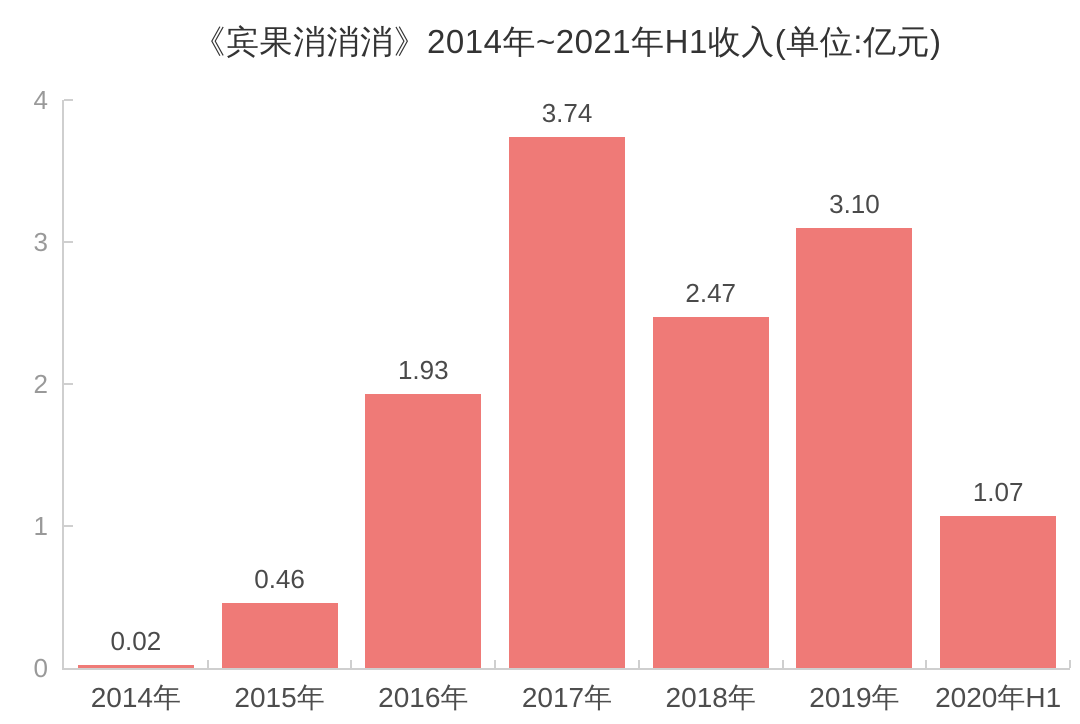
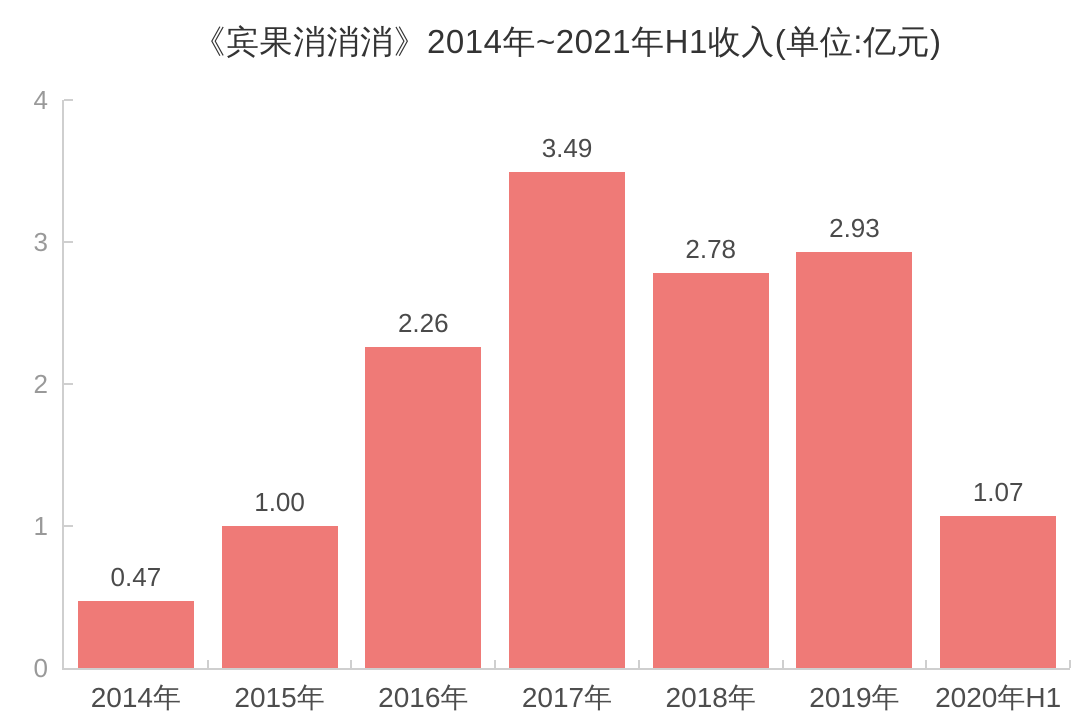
2014年: 0.02 -> 0.47
2015年: 0.46 -> 1.00
2016年: 1.93 -> 2.26
2017年: 3.74 -> 3.49
2018年: 2.47 -> 2.78
2019年: 3.10 -> 2.93
